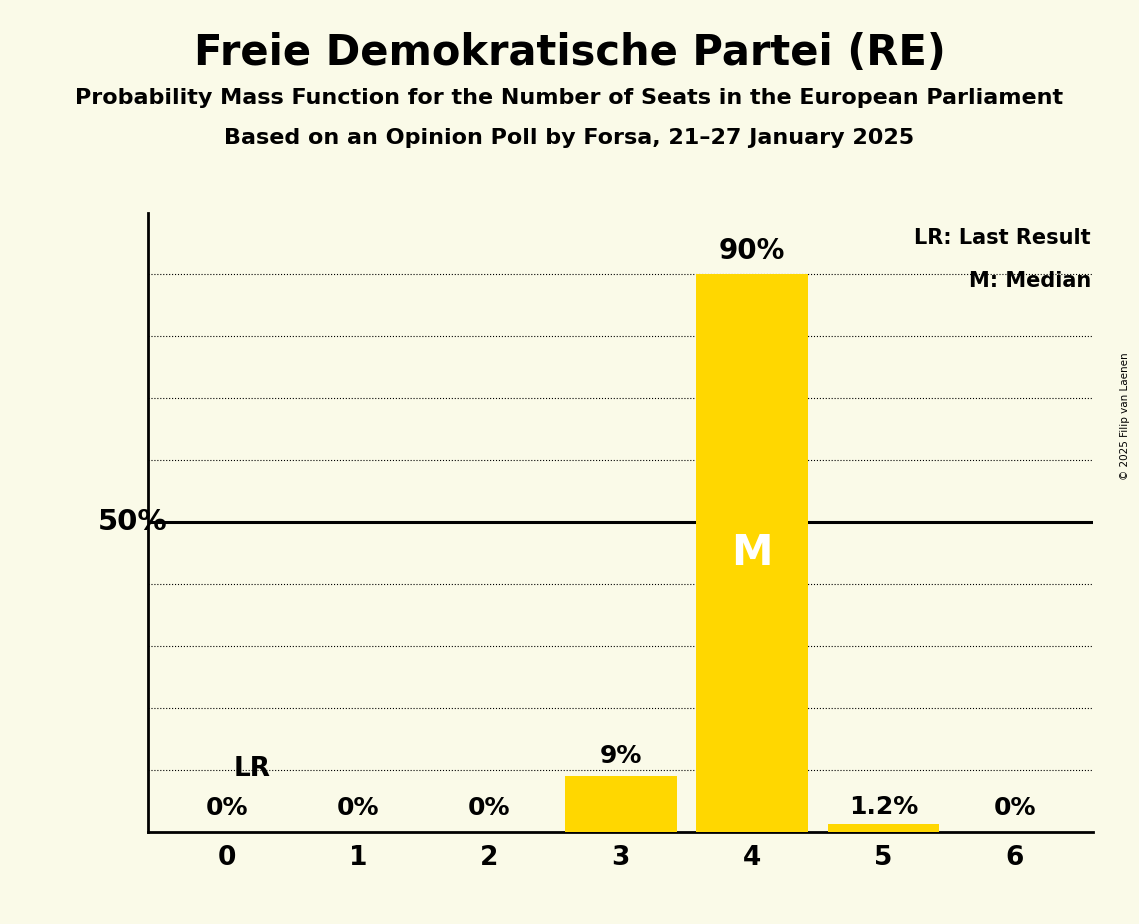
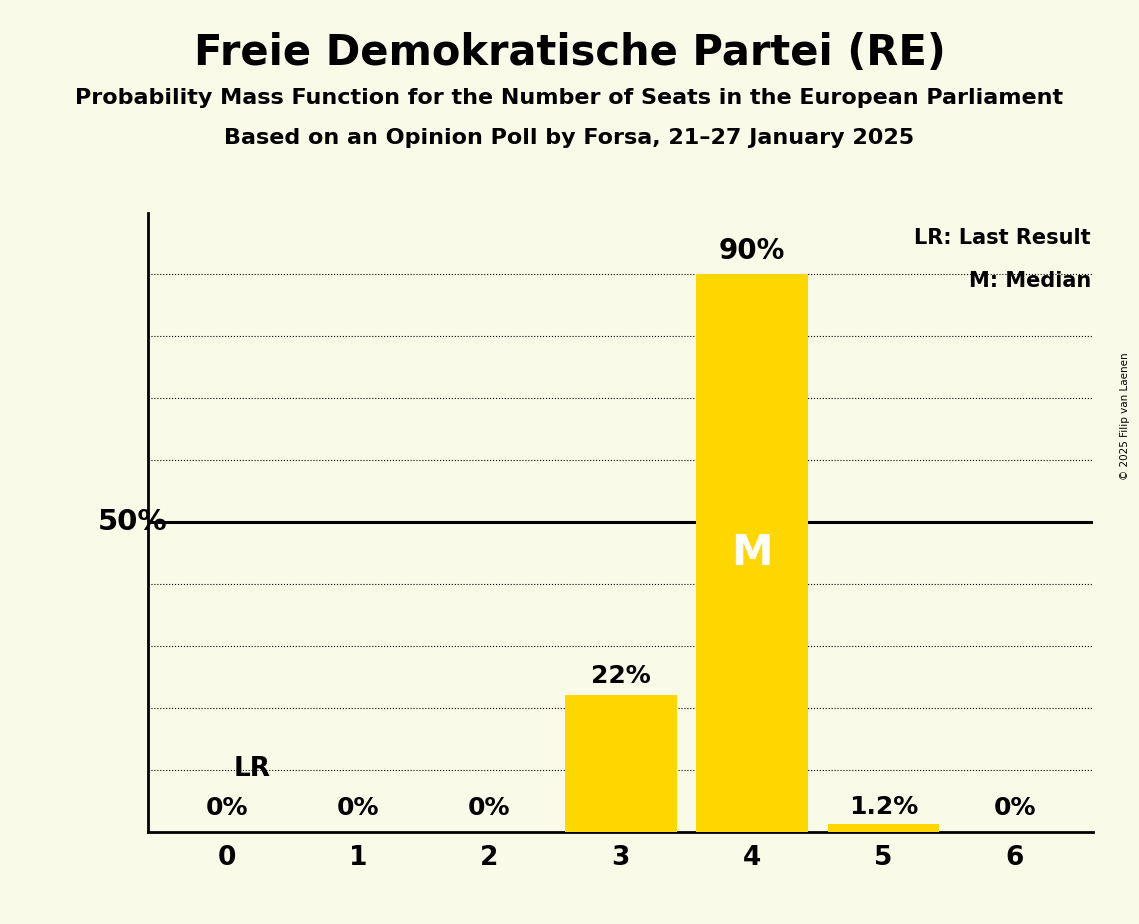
3: 9% -> 22%
